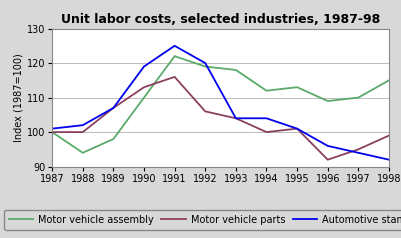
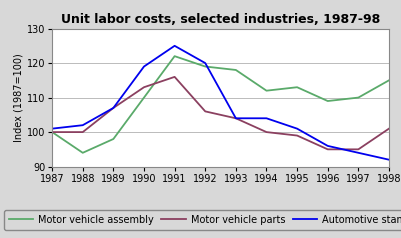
Motor vehicle parts/1995: 101 -> 99
Motor vehicle parts/1996: 92 -> 95
Motor vehicle parts/1998: 99 -> 101
